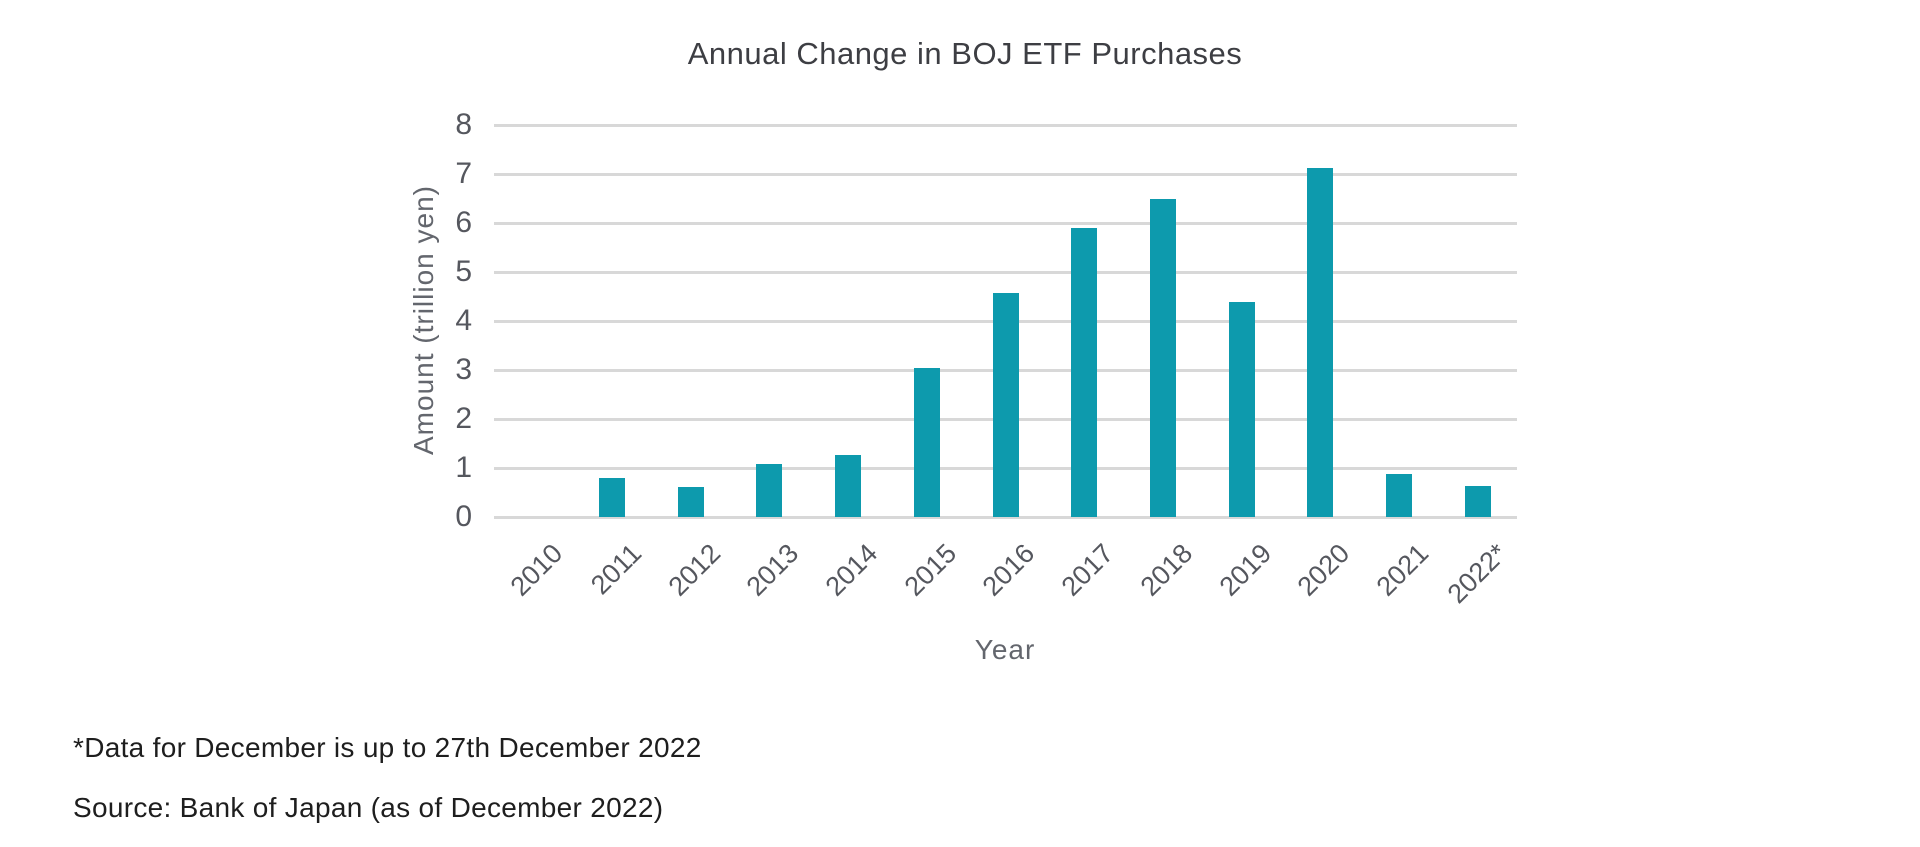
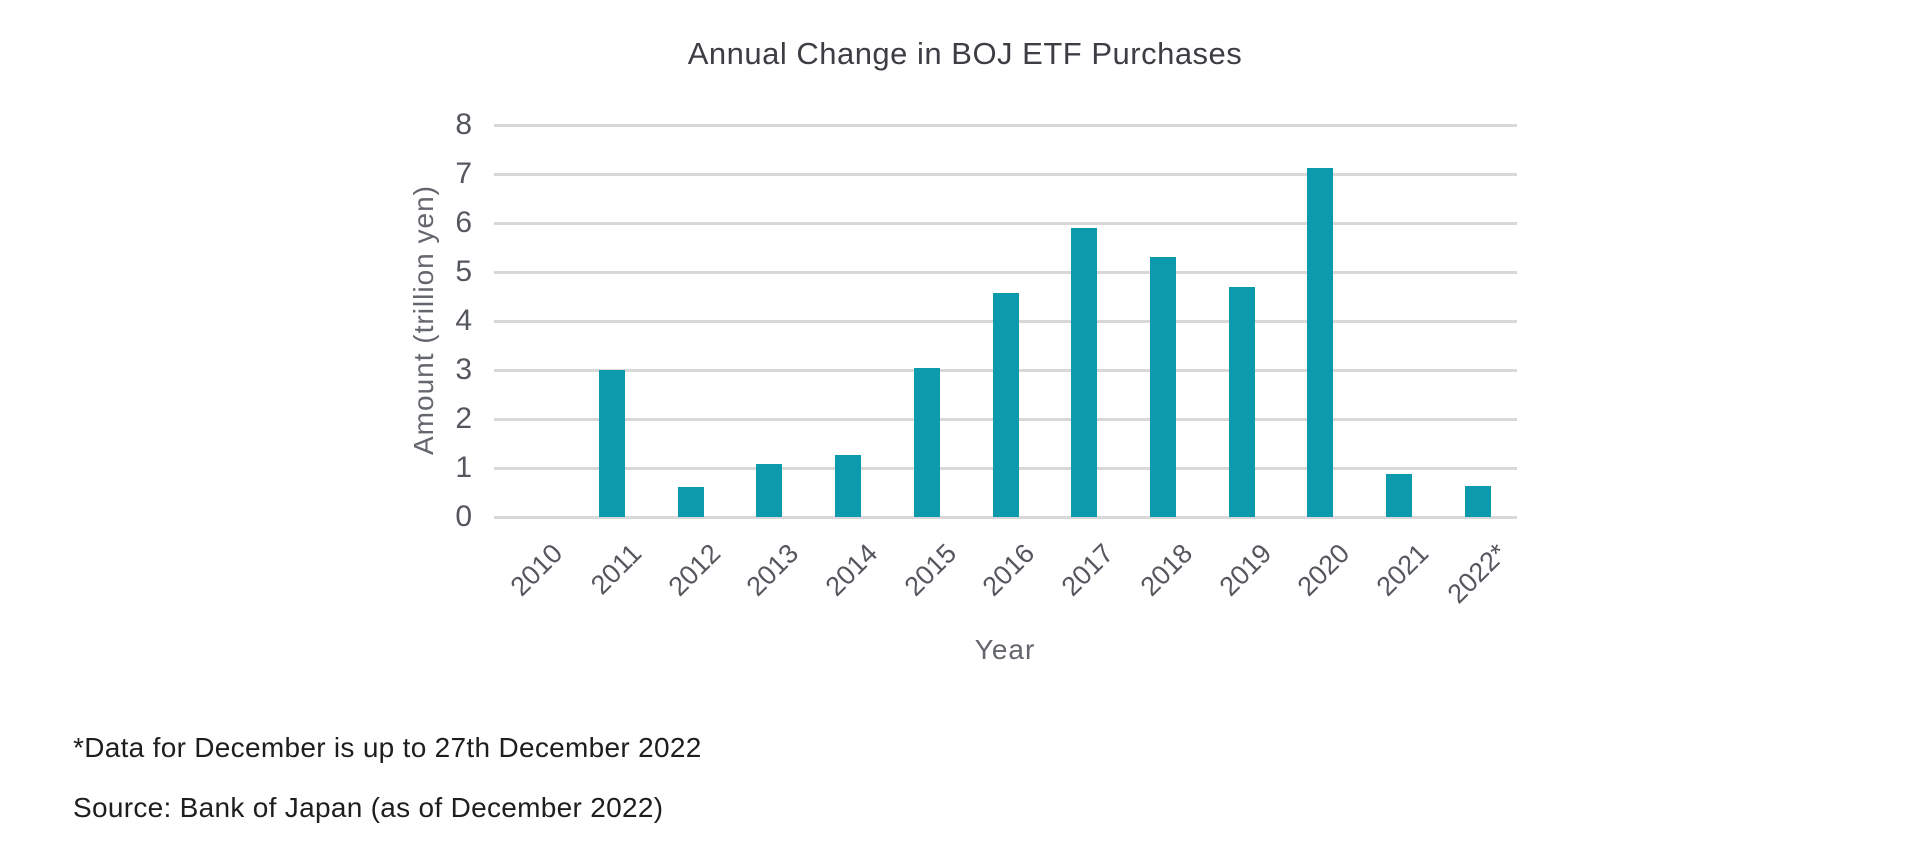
2011: 0.8 -> 3.0
2018: 6.5 -> 5.3
2019: 4.4 -> 4.7
